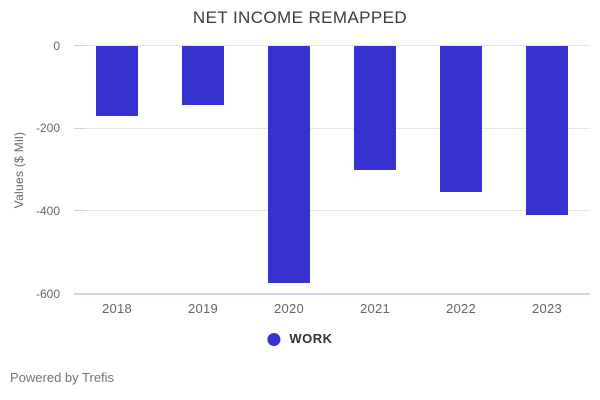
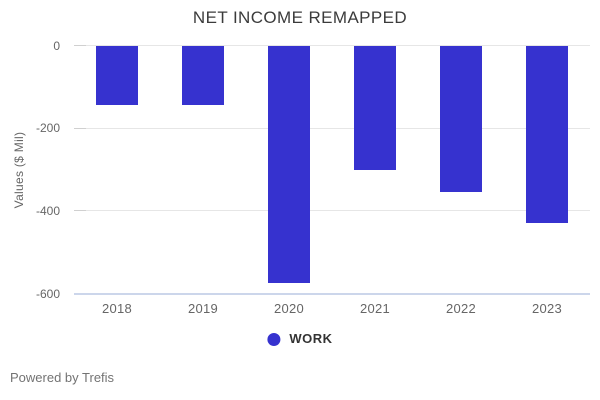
2018: -170 -> -140
2023: -410 -> -430
